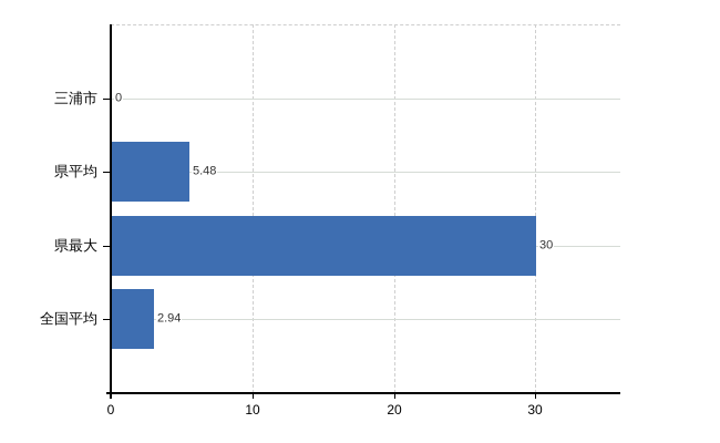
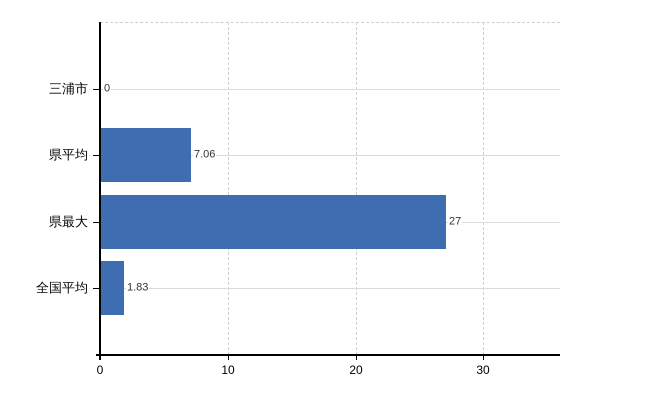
県平均: 5.48 -> 7.06
県最大: 30 -> 27
全国平均: 2.94 -> 1.83
